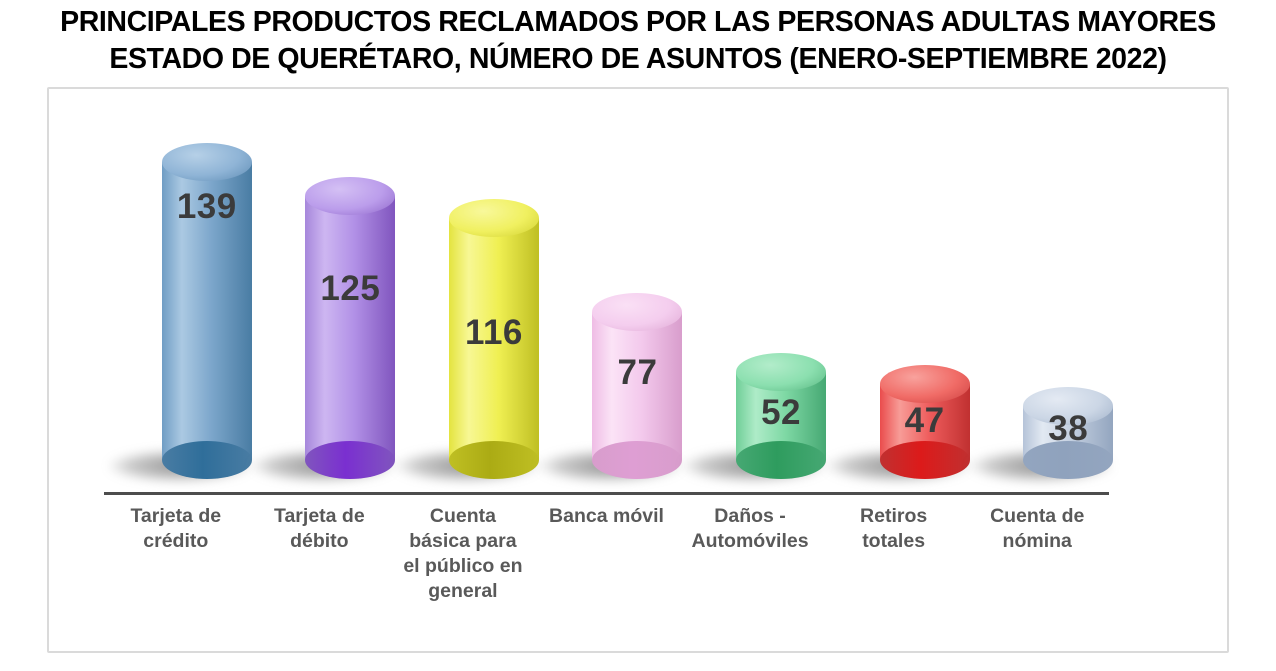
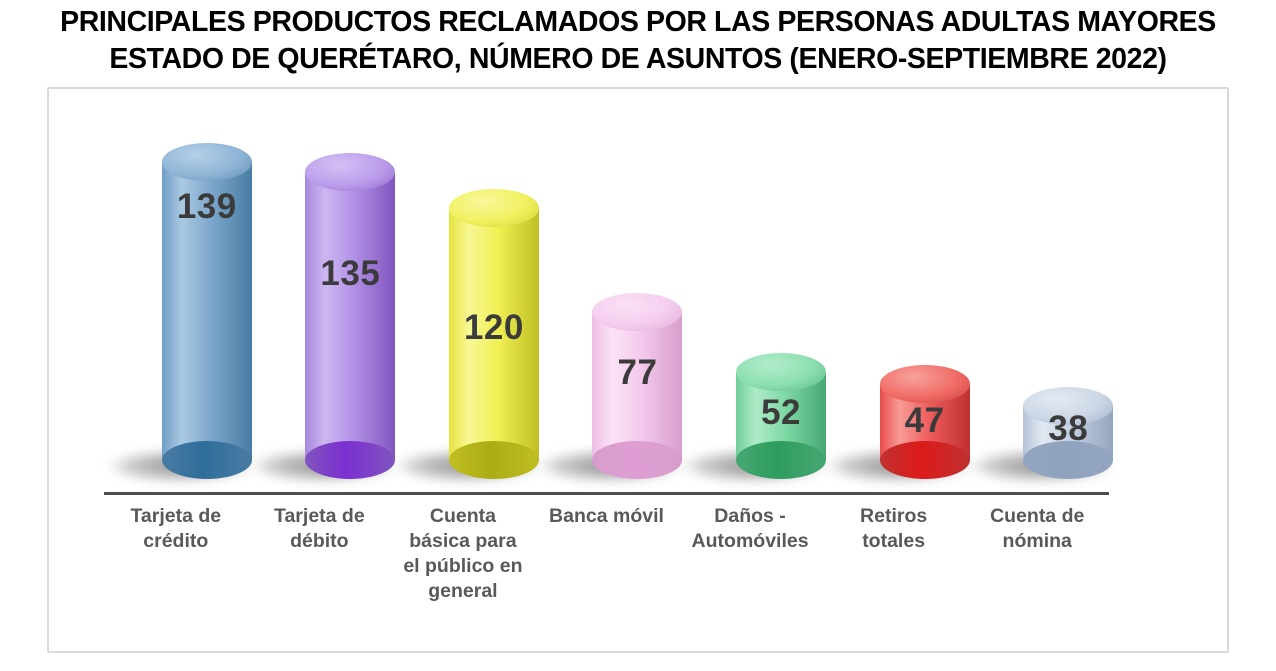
Tarjeta de débito: 125 -> 135
Cuenta básica para el público en general: 116 -> 120
